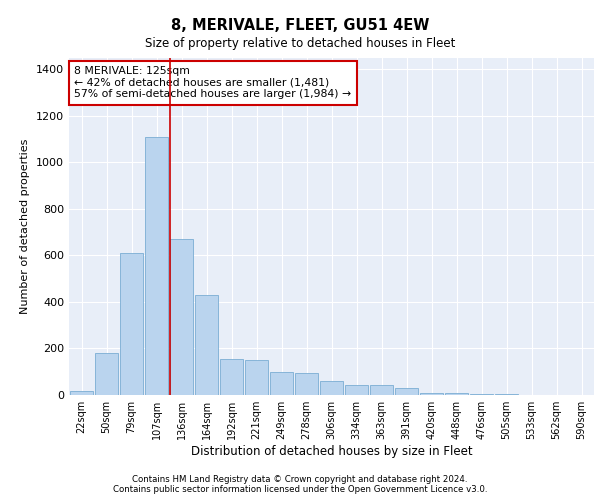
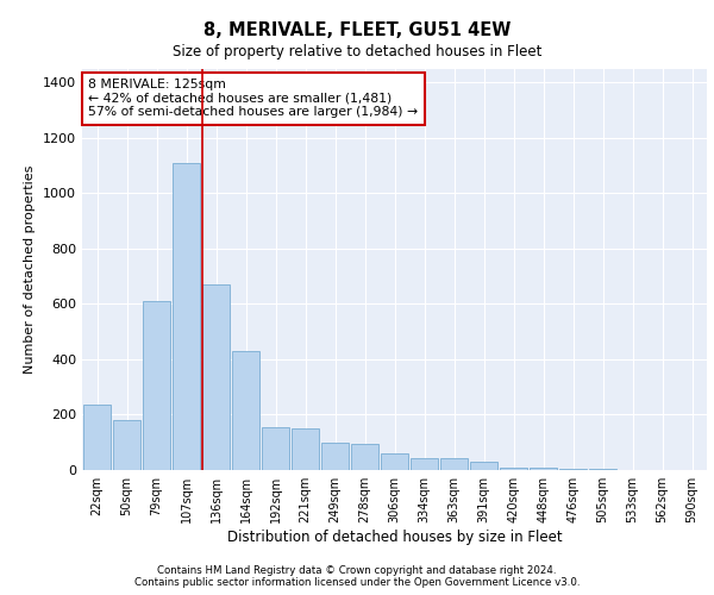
22sqm: 18 -> 235
